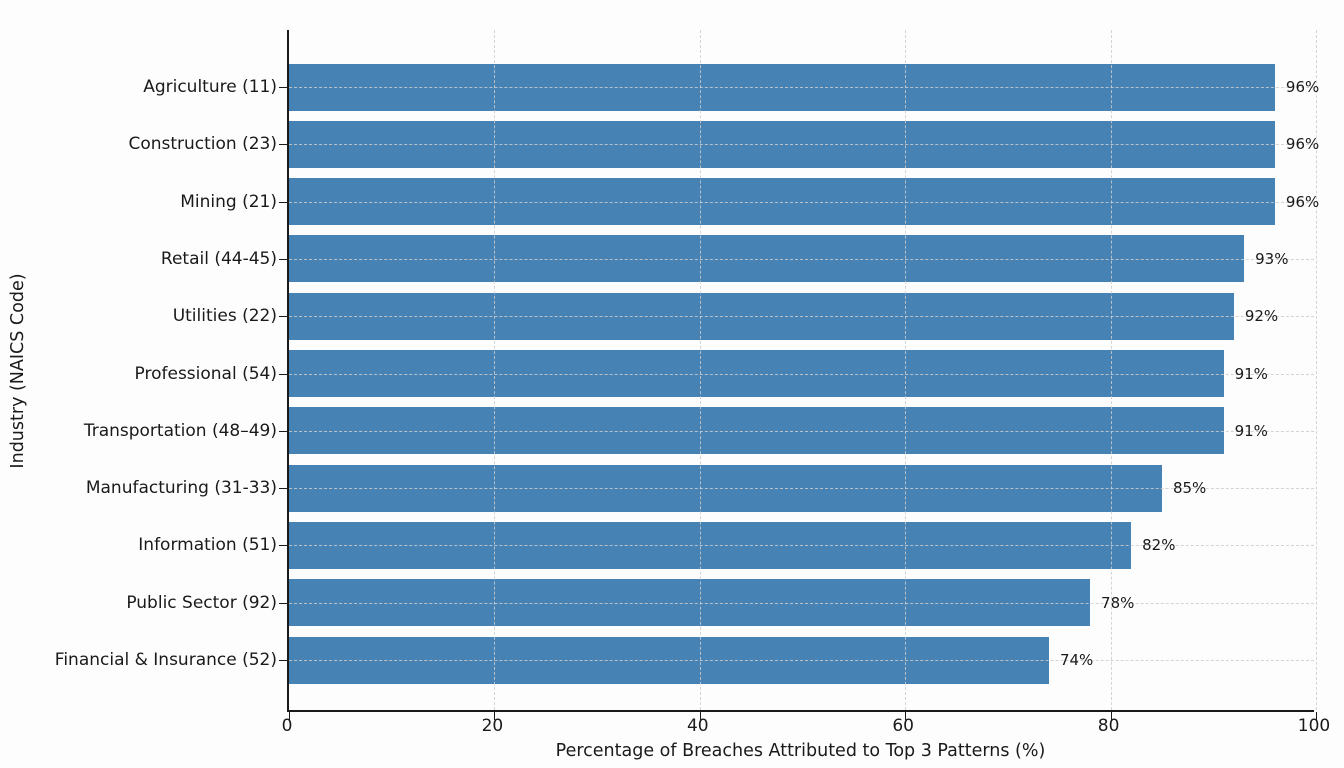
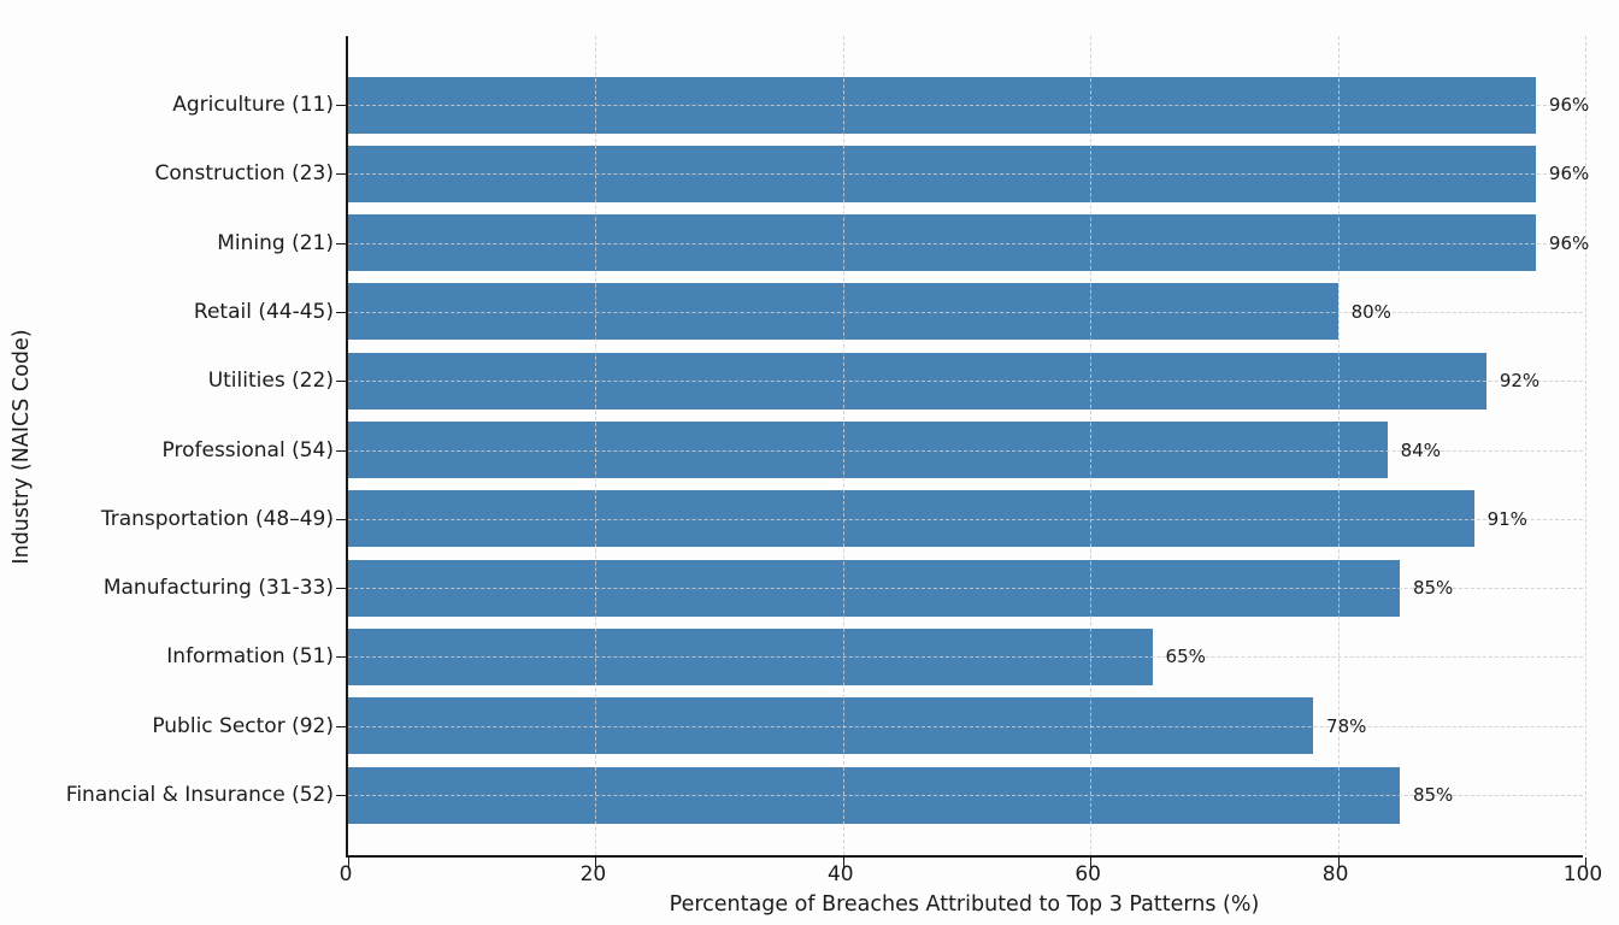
Retail (44-45): 93% -> 80%
Professional (54): 91% -> 84%
Information (51): 82% -> 65%
Financial & Insurance (52): 74% -> 85%
